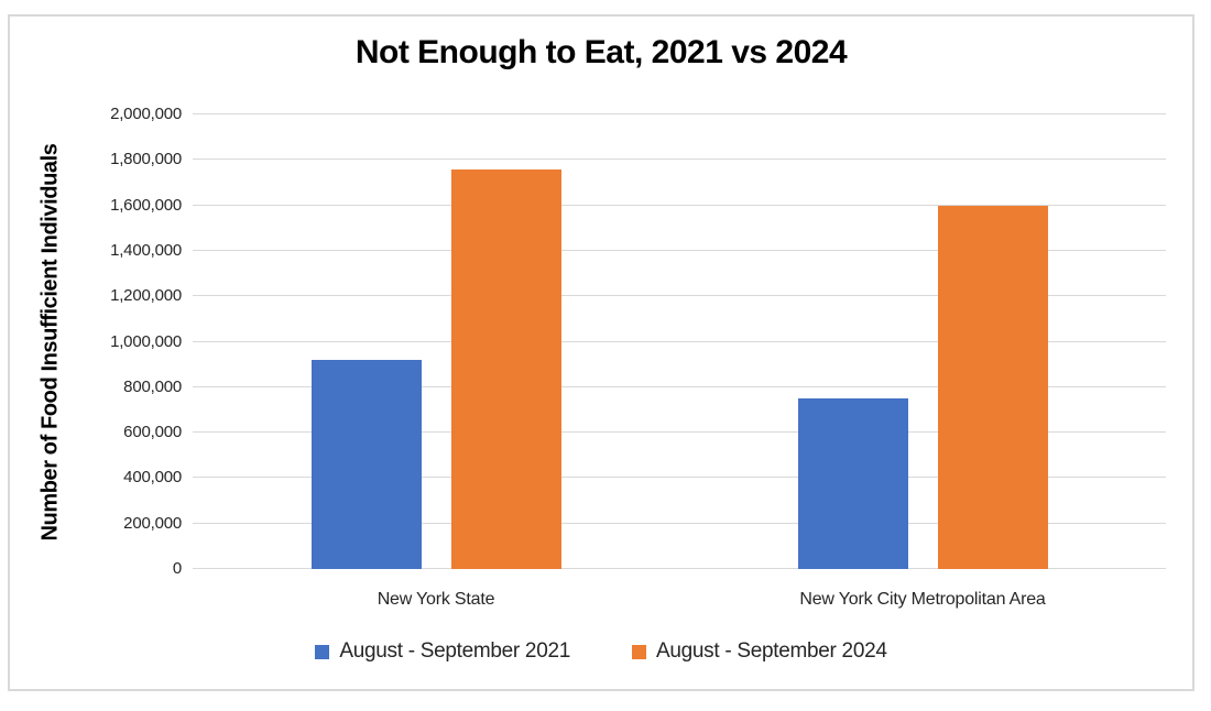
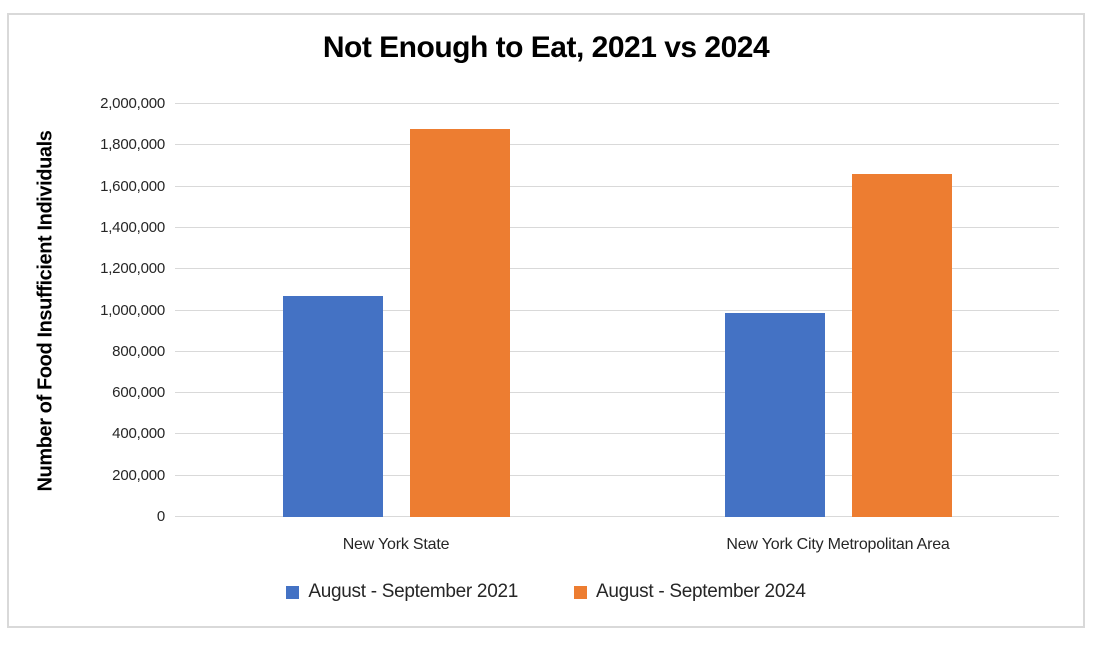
August - September 2021/New York State: 920000 -> 1070000
August - September 2024/New York State: 1760000 -> 1880000
August - September 2021/New York City Metropolitan Area: 750000 -> 990000
August - September 2024/New York City Metropolitan Area: 1600000 -> 1660000
